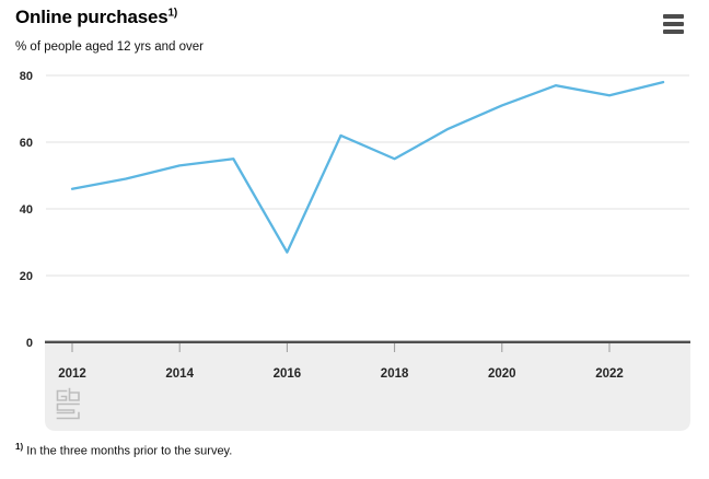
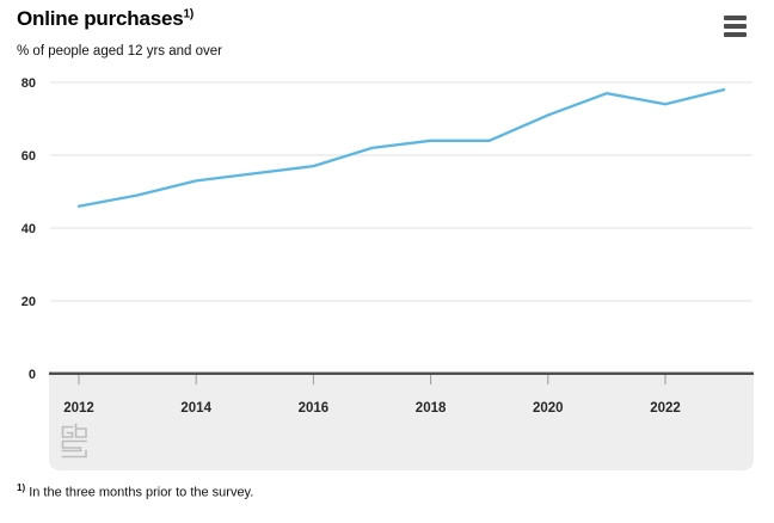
2016: 27 -> 57
2018: 55 -> 64
